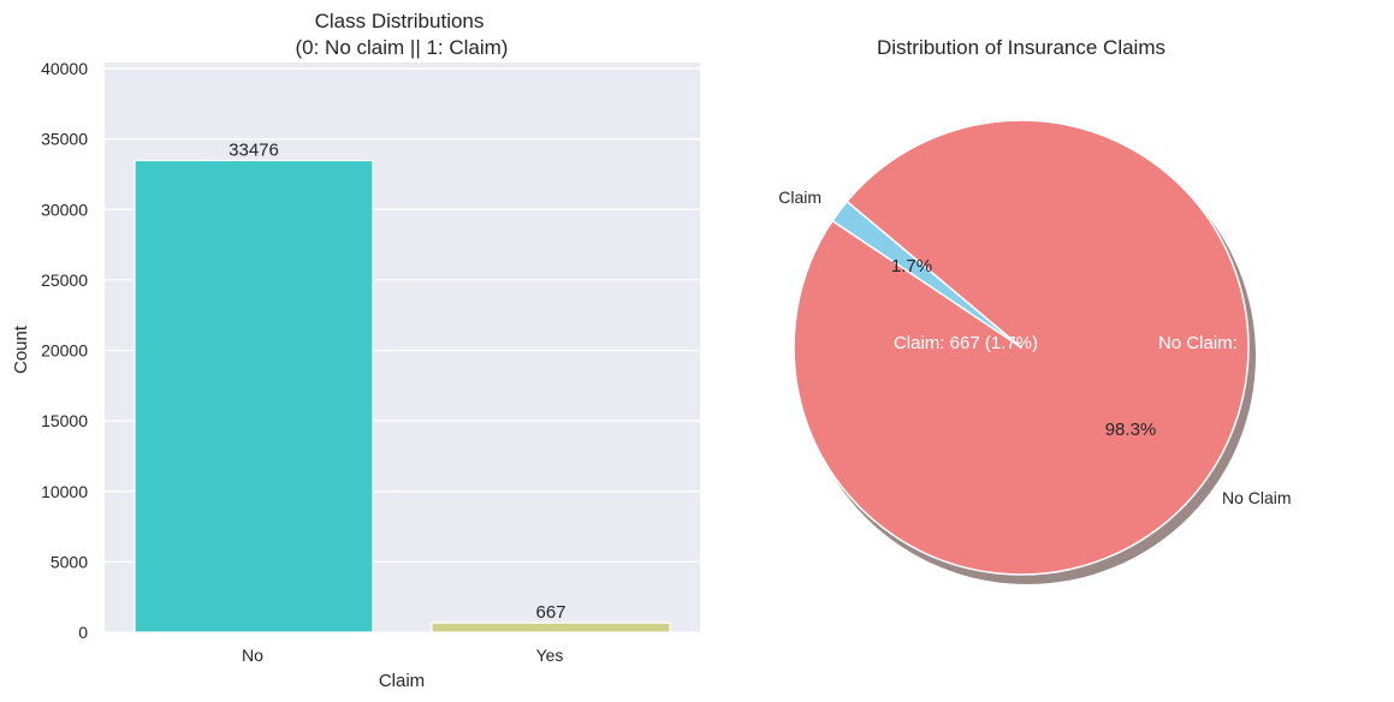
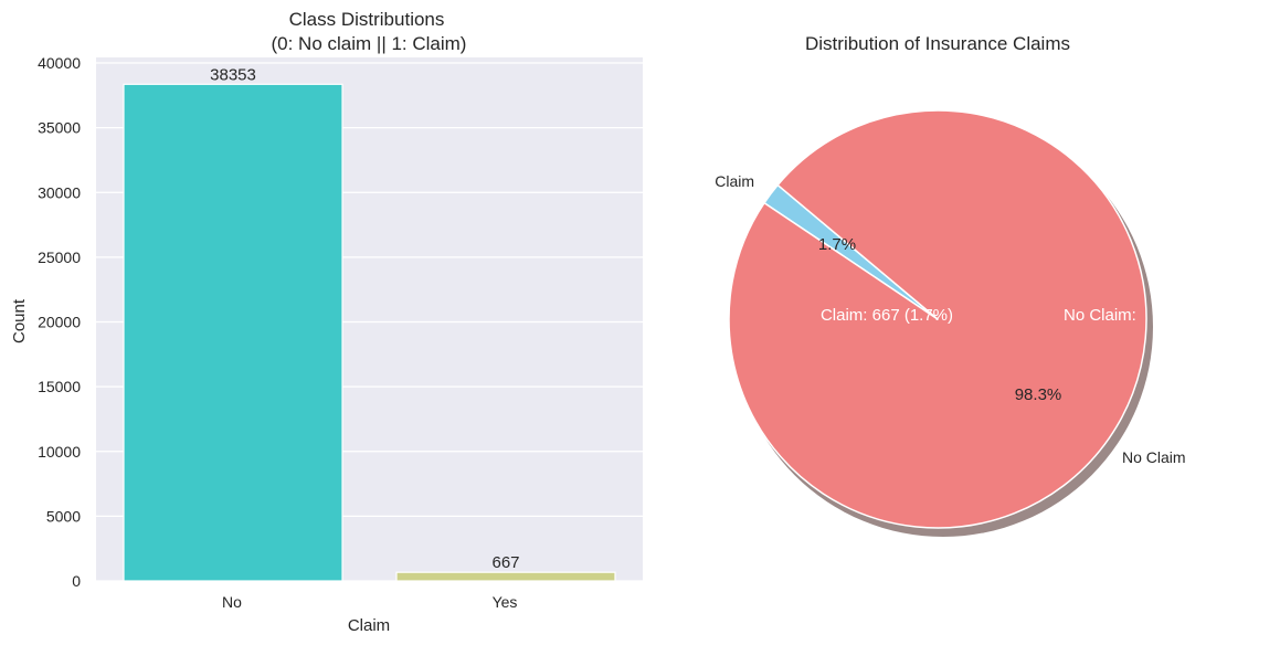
Class Distributions/No: 33476 -> 38353
